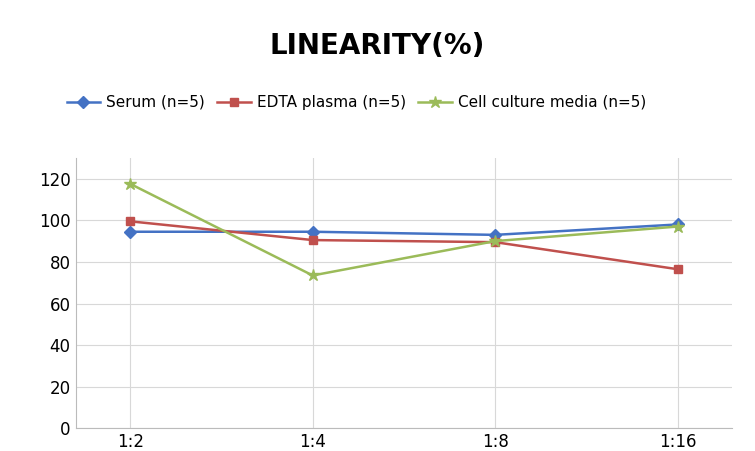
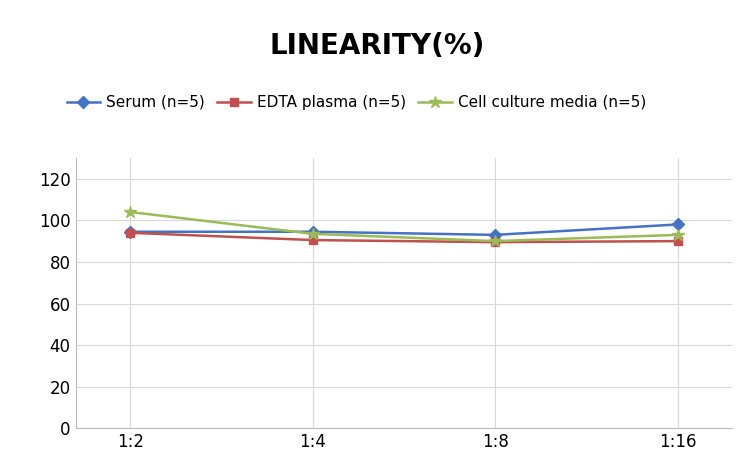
EDTA plasma (n=5)/1:2: 99.5 -> 94.0
Cell culture media (n=5)/1:2: 117.5 -> 104.0
Cell culture media (n=5)/1:4: 73.5 -> 93.5
EDTA plasma (n=5)/1:16: 76.5 -> 90.0
Cell culture media (n=5)/1:16: 97.0 -> 93.0
